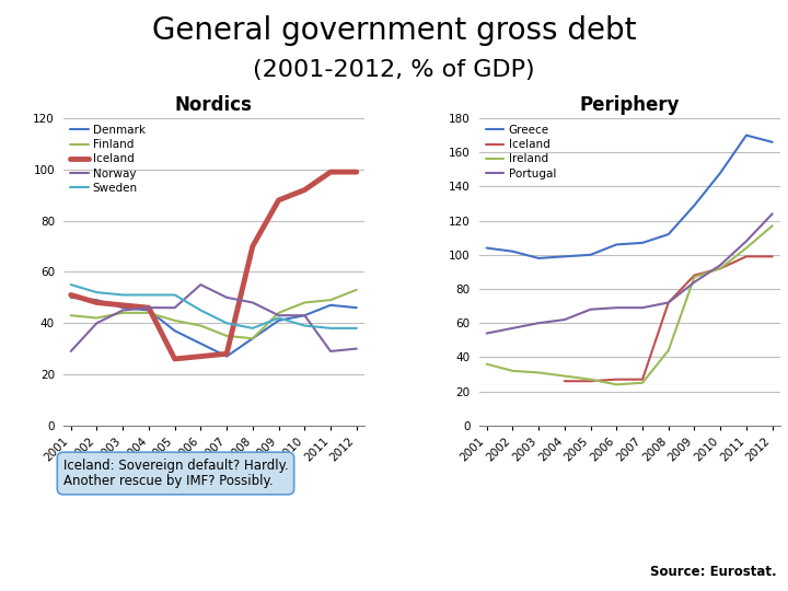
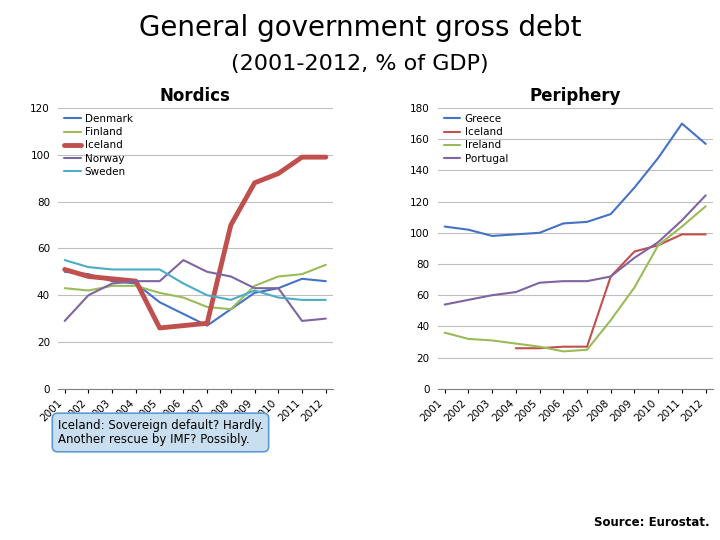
Periphery/Ireland/2009: 87 -> 65
Periphery/Greece/2012: 166 -> 157
